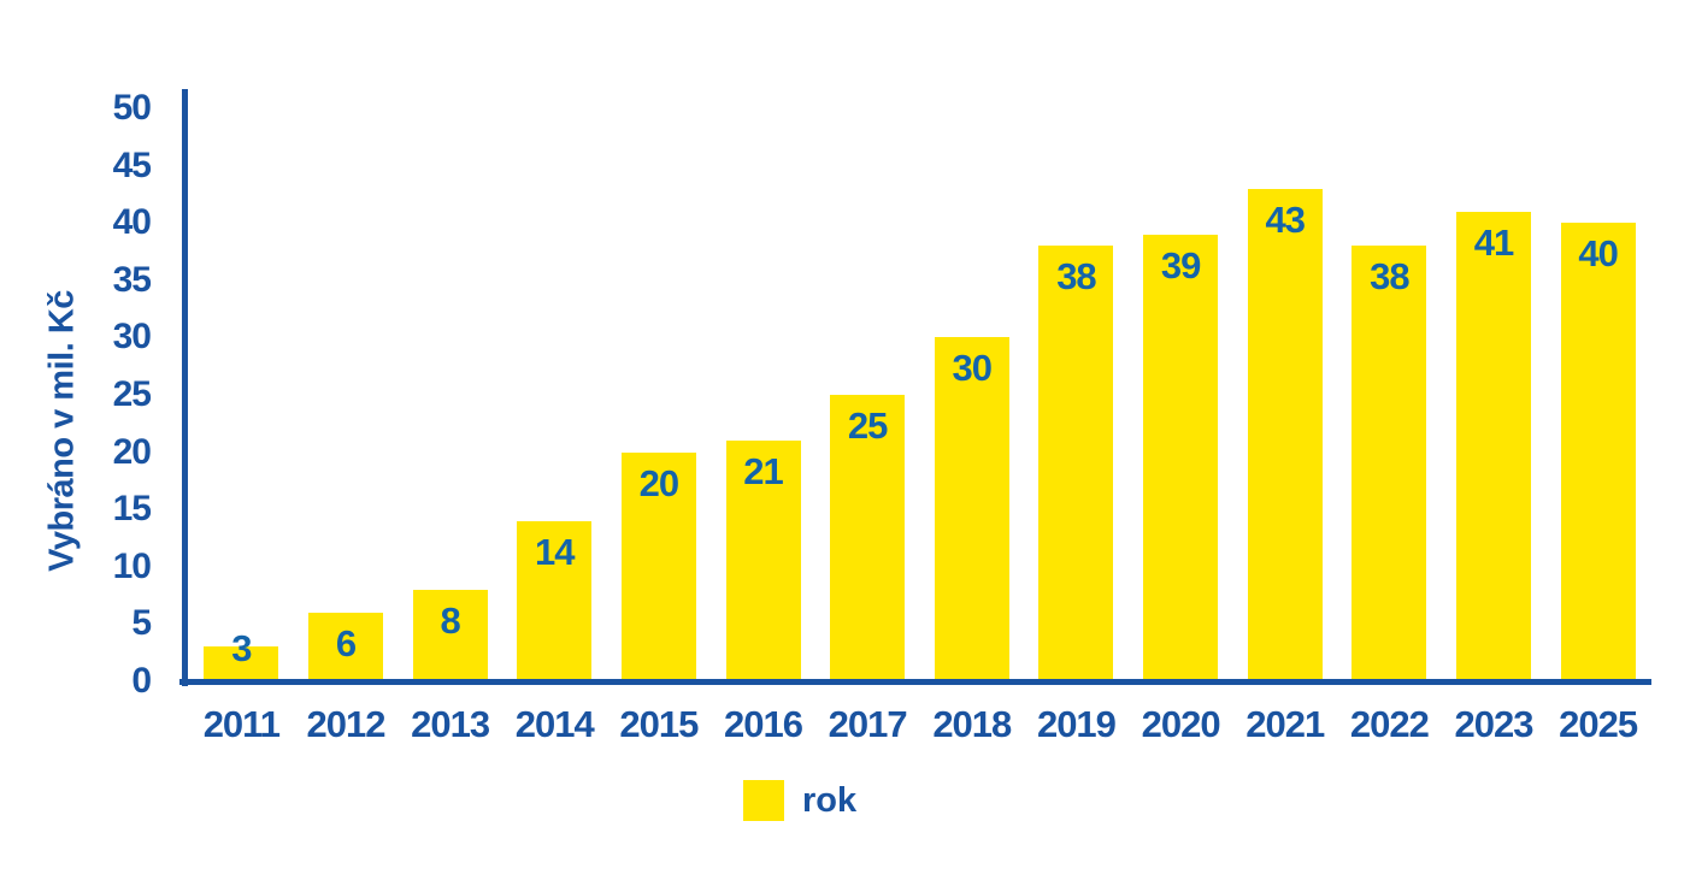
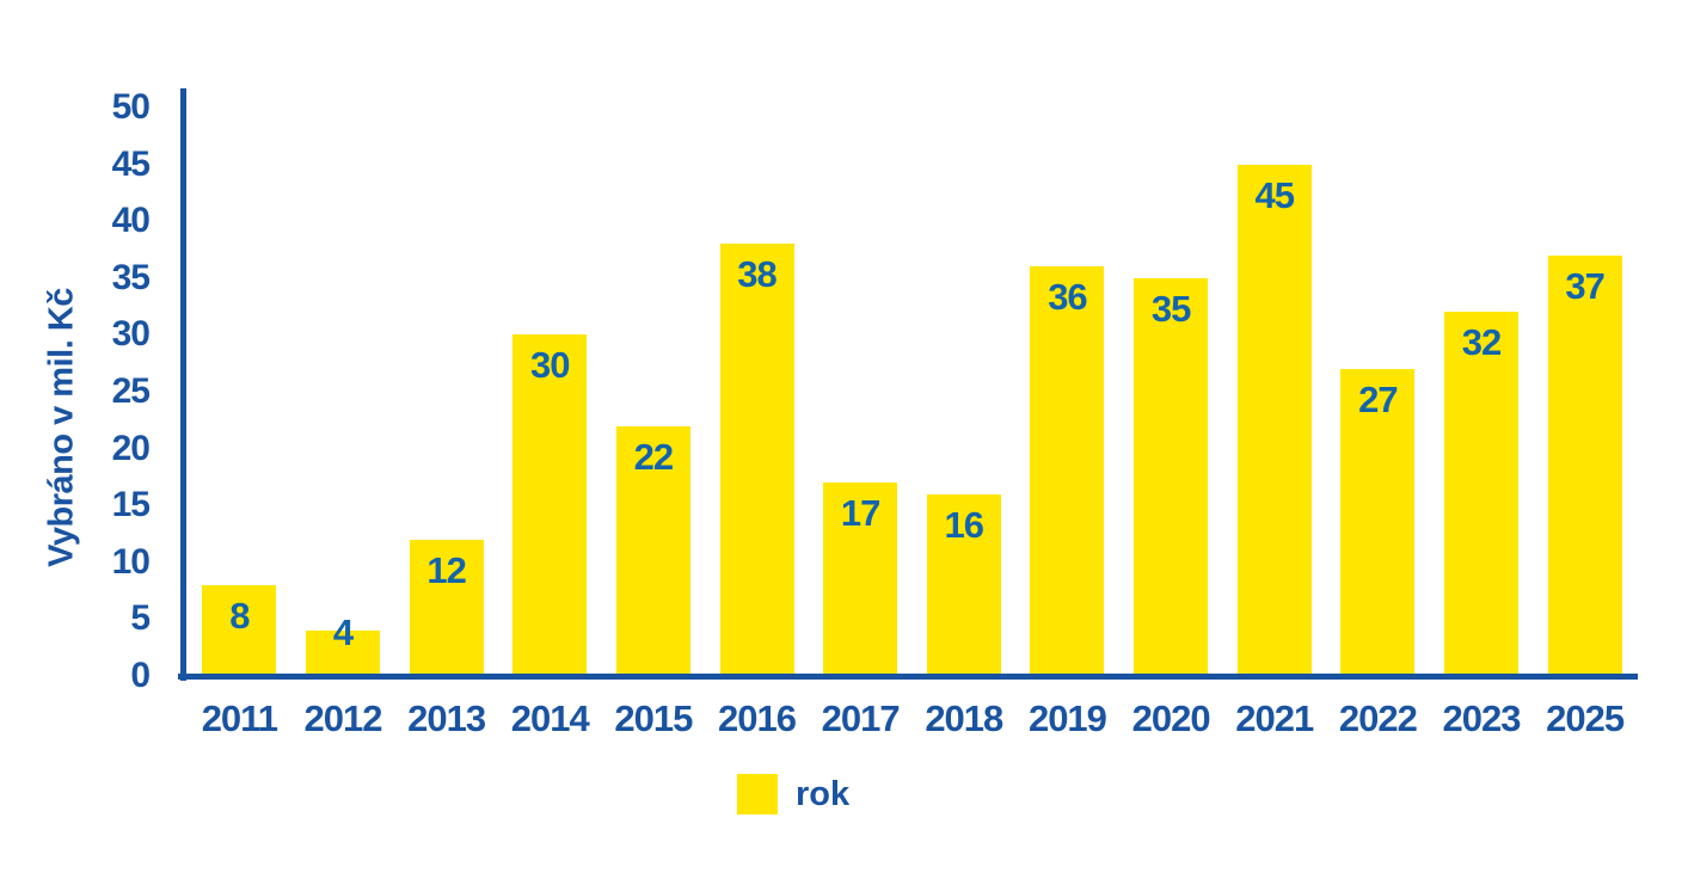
2011: 3 -> 8
2012: 6 -> 4
2013: 8 -> 12
2014: 14 -> 30
2015: 20 -> 22
2016: 21 -> 38
2017: 25 -> 17
2018: 30 -> 16
2019: 38 -> 36
2020: 39 -> 35
2021: 43 -> 45
2022: 38 -> 27
2023: 41 -> 32
2025: 40 -> 37
